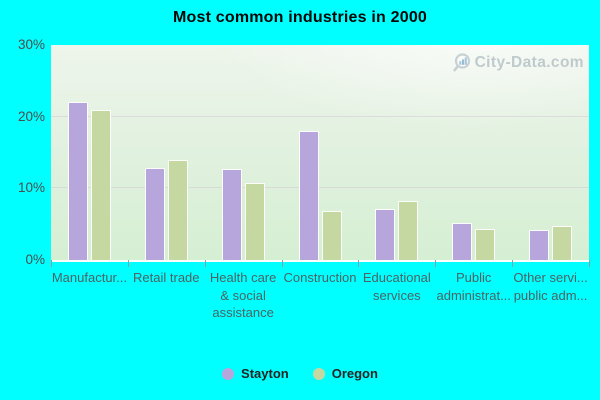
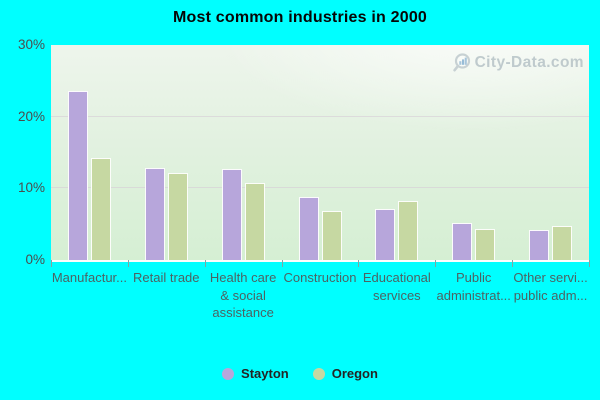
Stayton/Manufactur...: 22% -> 24%
Oregon/Manufactur...: 21% -> 14%
Oregon/Retail trade: 14% -> 12%
Stayton/Construction: 18% -> 9%
